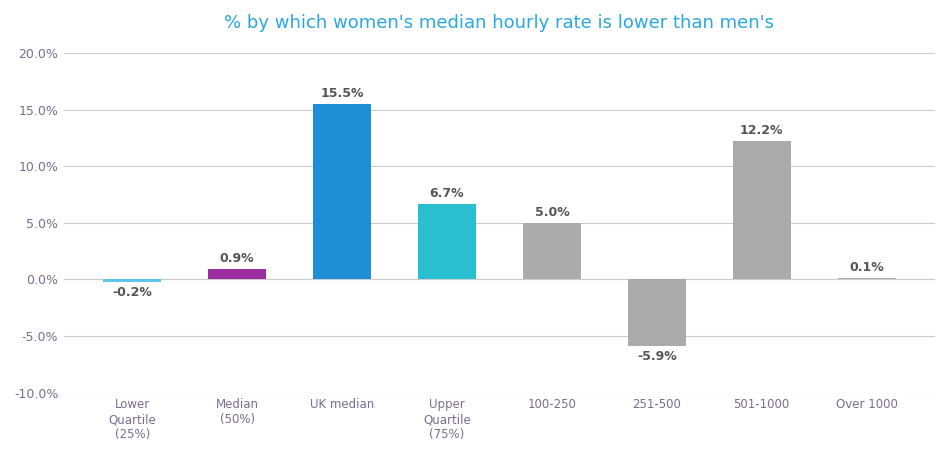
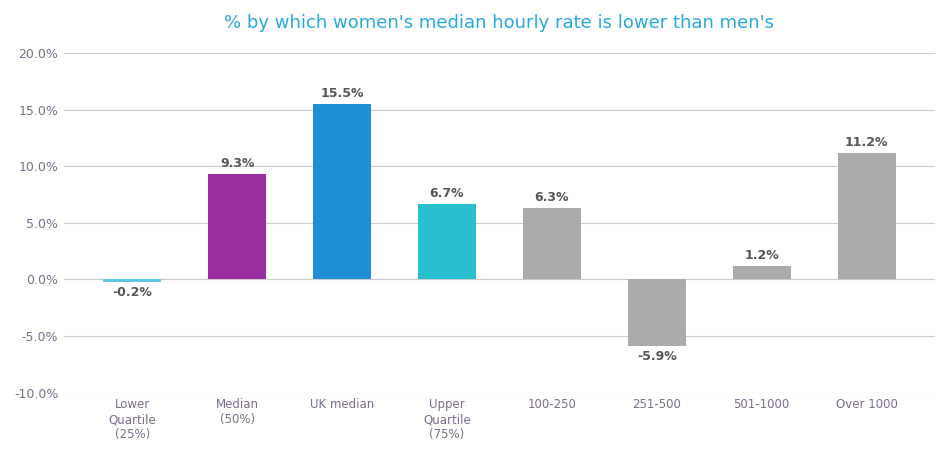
Median (50%): 0.9% -> 9.3%
100-250: 5.0% -> 6.3%
501-1000: 12.2% -> 1.2%
Over 1000: 0.1% -> 11.2%
